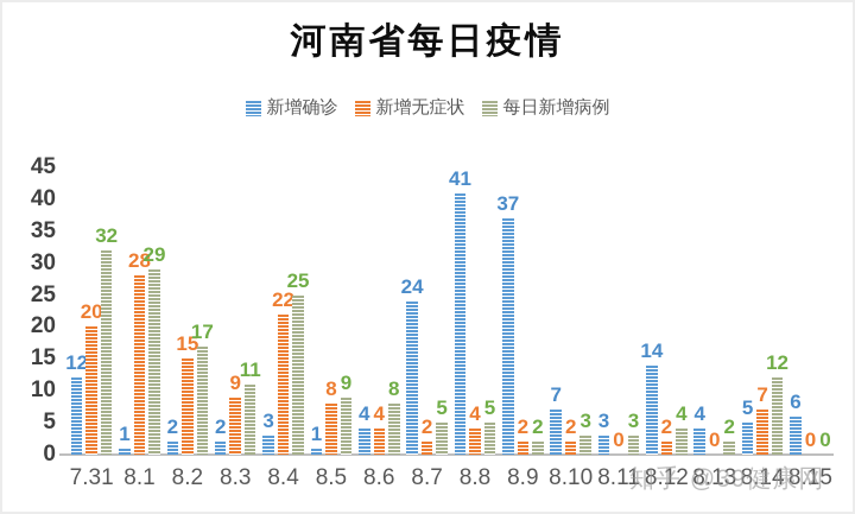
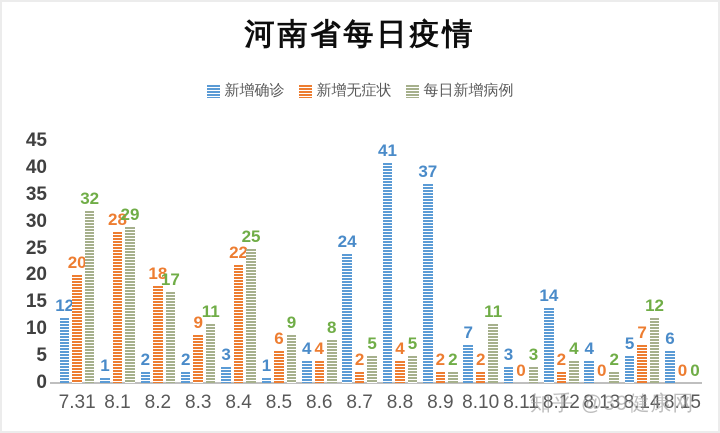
新增无症状/8.2: 15 -> 18
新增无症状/8.5: 8 -> 6
每日新增病例/8.10: 3 -> 11
